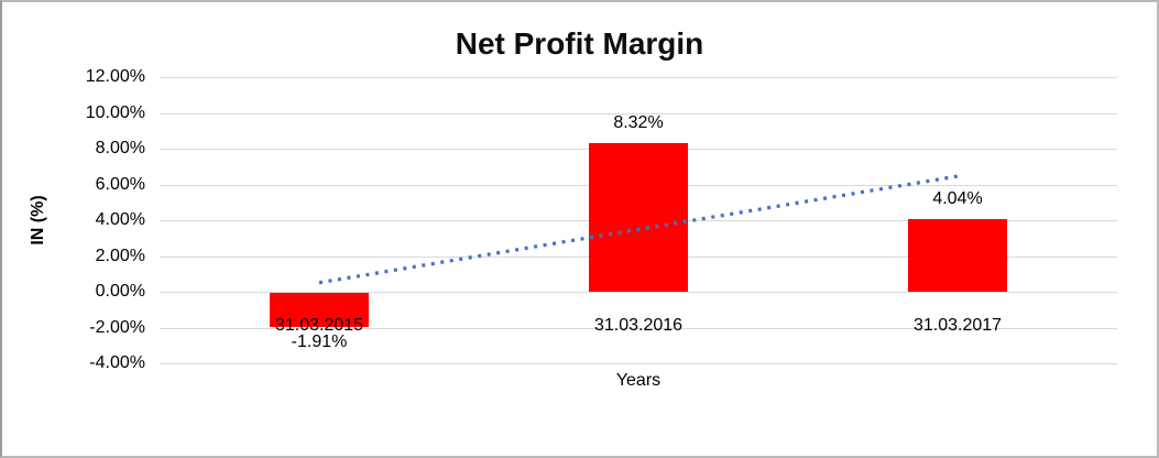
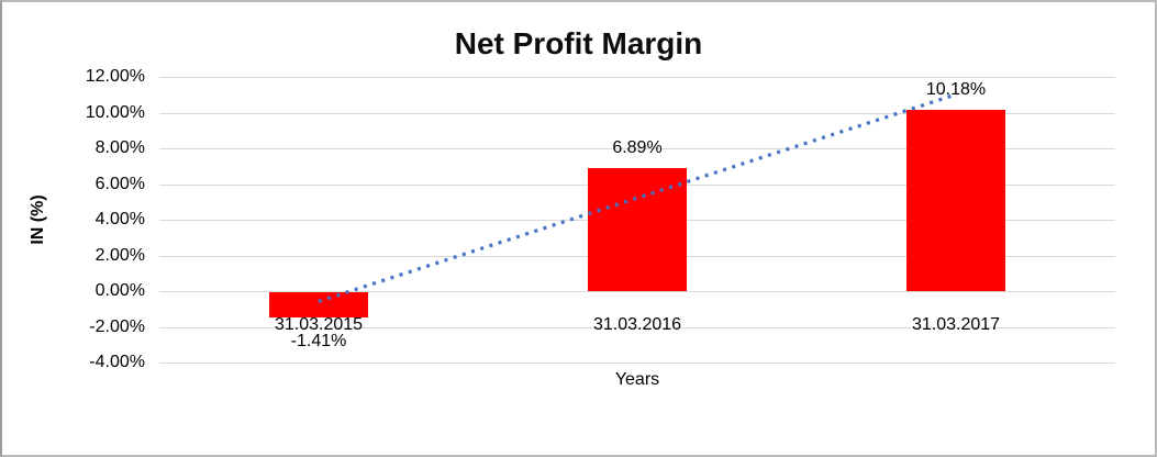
31.03.2015: -1.91% -> -1.41%
31.03.2016: 8.32% -> 6.89%
31.03.2017: 4.04% -> 10.18%
